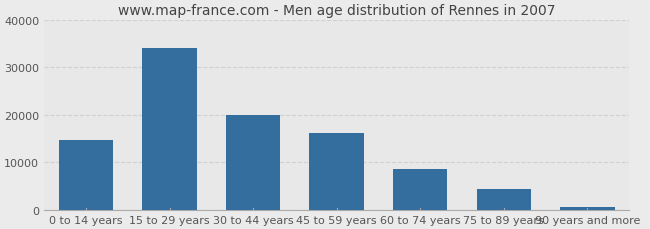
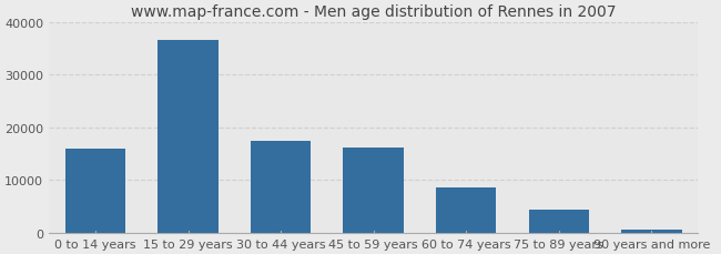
0 to 14 years: 14800 -> 16000
15 to 29 years: 34000 -> 36500
30 to 44 years: 20000 -> 17500
